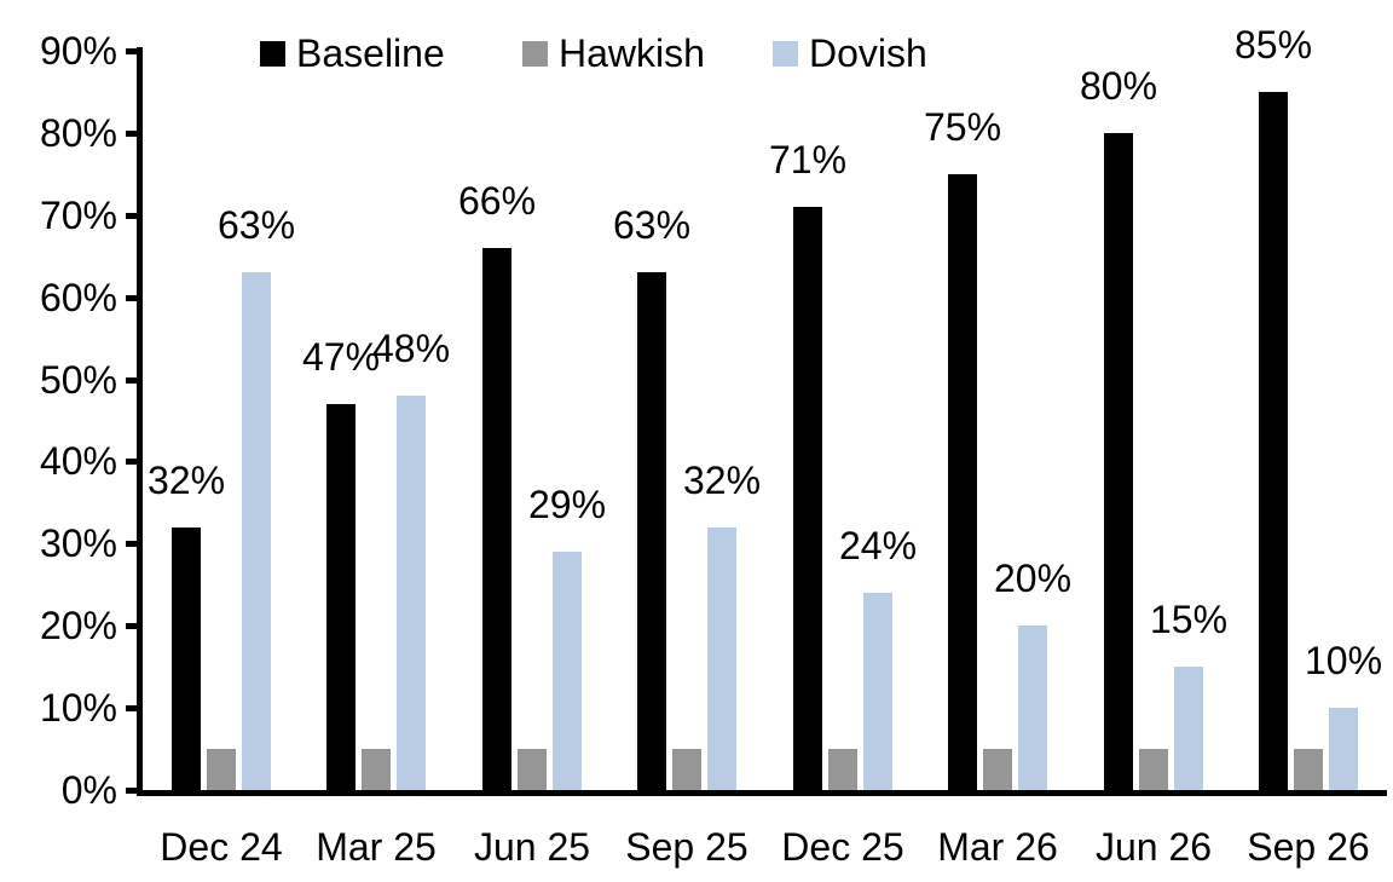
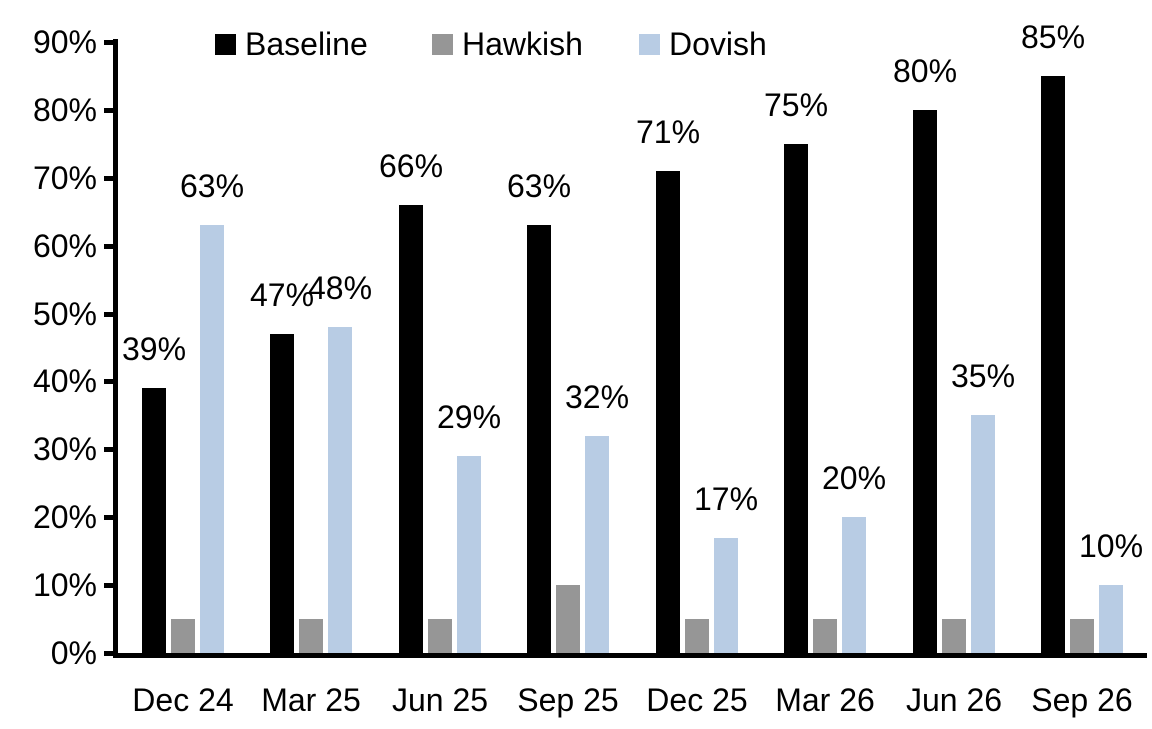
Baseline/Dec 24: 32% -> 39%
Hawkish/Sep 25: 5% -> 10%
Dovish/Dec 25: 24% -> 17%
Dovish/Jun 26: 15% -> 35%
